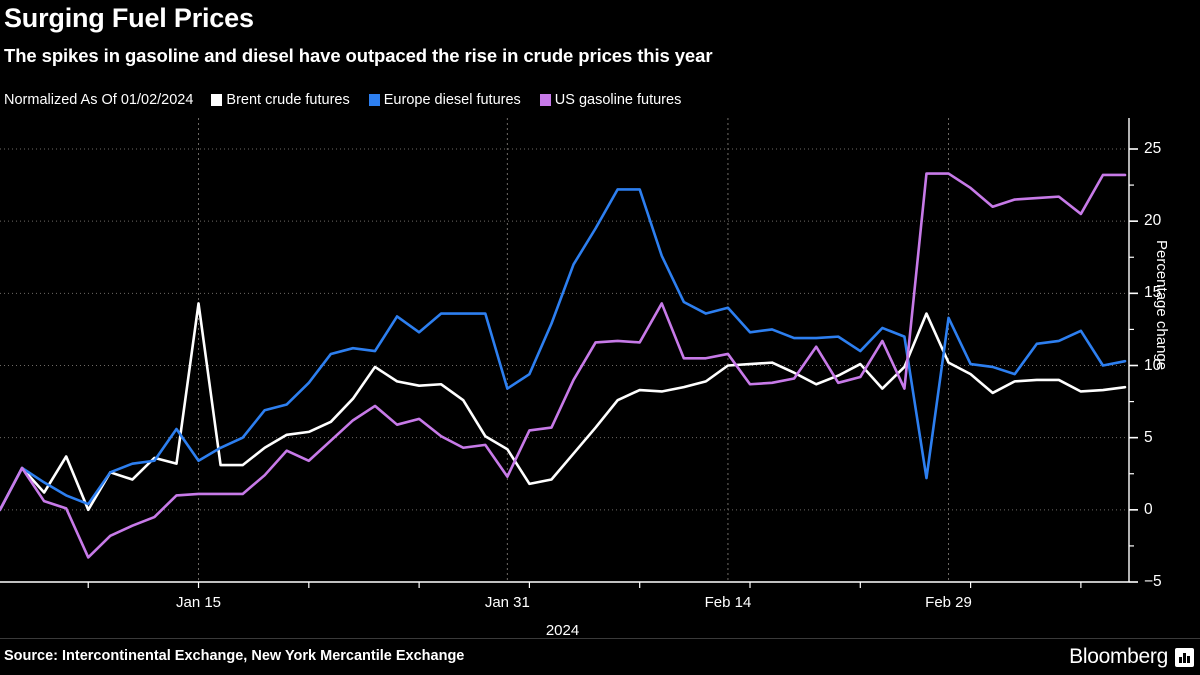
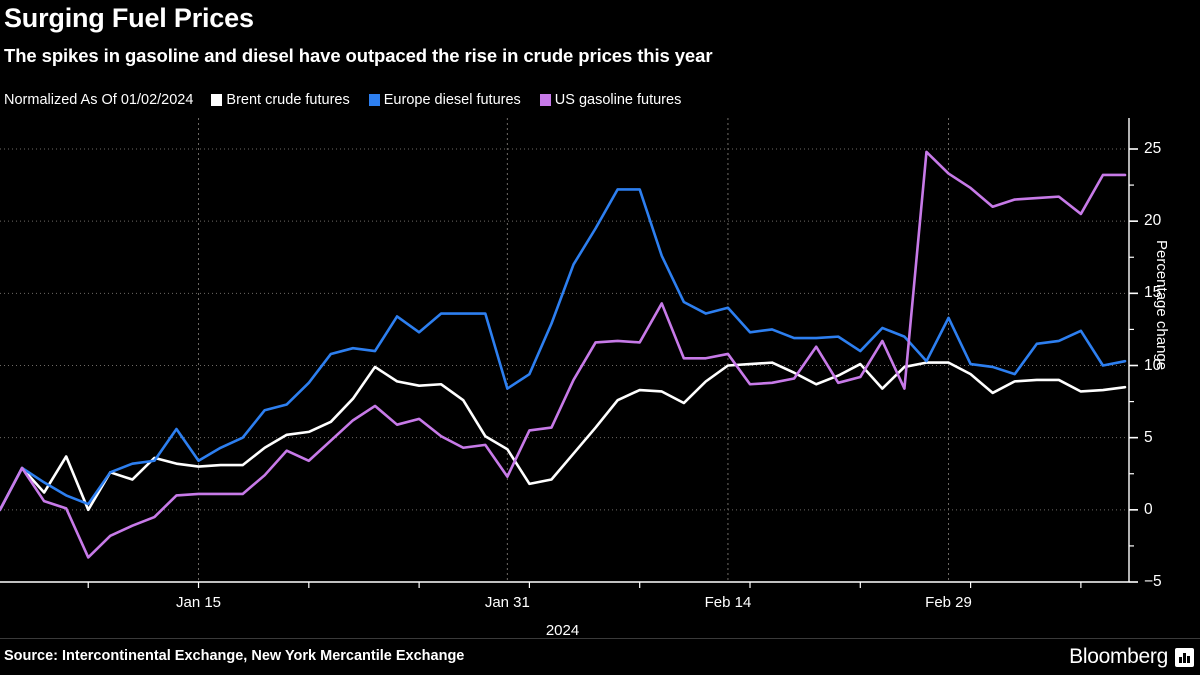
Brent crude futures/Jan 15: 14.3 -> 3.0
Brent crude futures/Feb 14: 8.5 -> 7.4
Brent crude futures/Feb 29: 13.6 -> 10.2
Europe diesel futures/Feb 29: 2.2 -> 10.3
US gasoline futures/Feb 29: 23.3 -> 24.8
